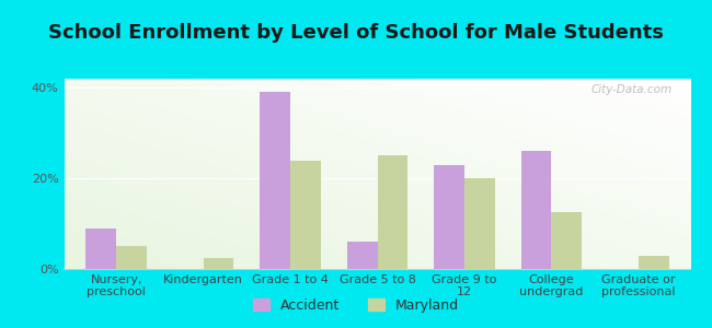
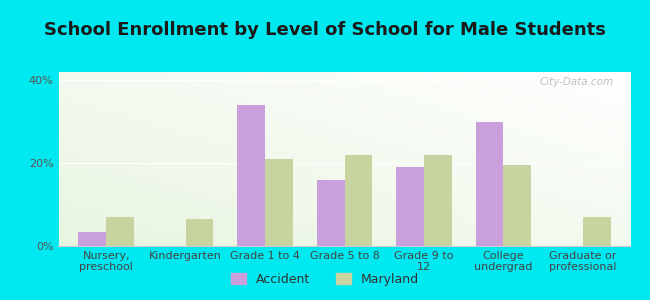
Accident/Nursery, preschool: 9.0% -> 3.5%
Maryland/Nursery, preschool: 5.0% -> 7.0%
Maryland/Kindergarten: 2.5% -> 6.5%
Accident/Grade 1 to 4: 39.0% -> 34.0%
Maryland/Grade 1 to 4: 24.0% -> 21.0%
Accident/Grade 5 to 8: 6.0% -> 16.0%
Maryland/Grade 5 to 8: 25.0% -> 22.0%
Accident/Grade 9 to 12: 23.0% -> 19.0%
Maryland/Grade 9 to 12: 20.0% -> 22.0%
Accident/College undergrad: 26.0% -> 30.0%
Maryland/College undergrad: 12.5% -> 19.5%
Maryland/Graduate or professional: 3.0% -> 7.0%
